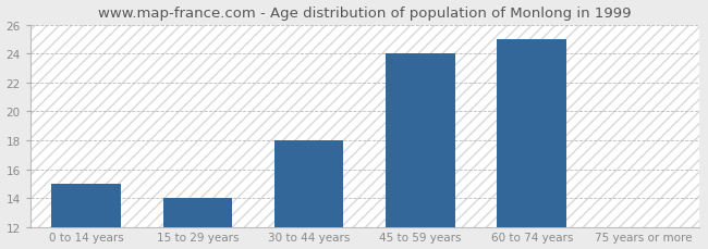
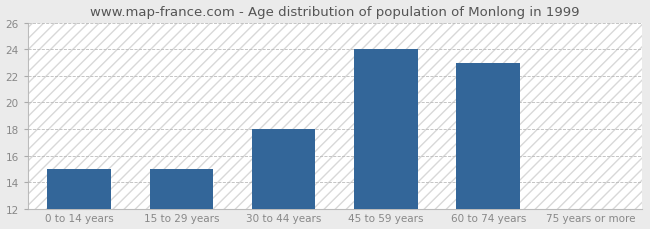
15 to 29 years: 14 -> 15
60 to 74 years: 25 -> 23
